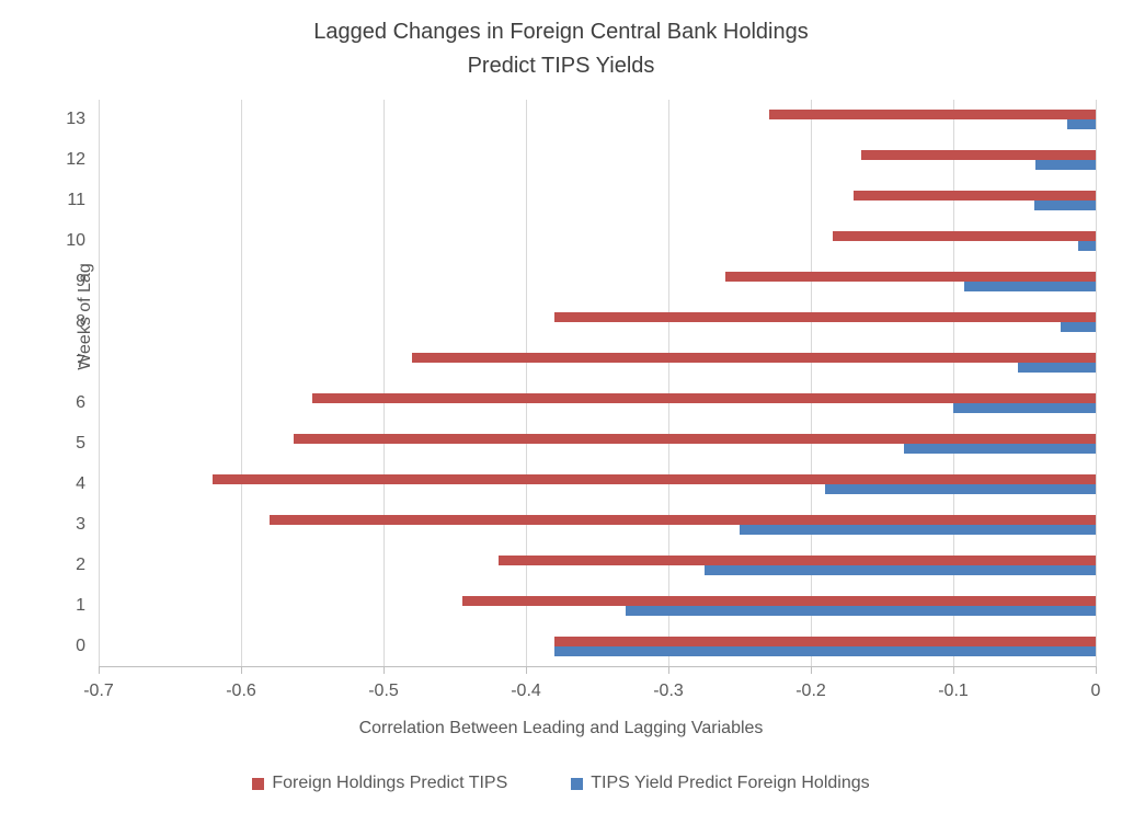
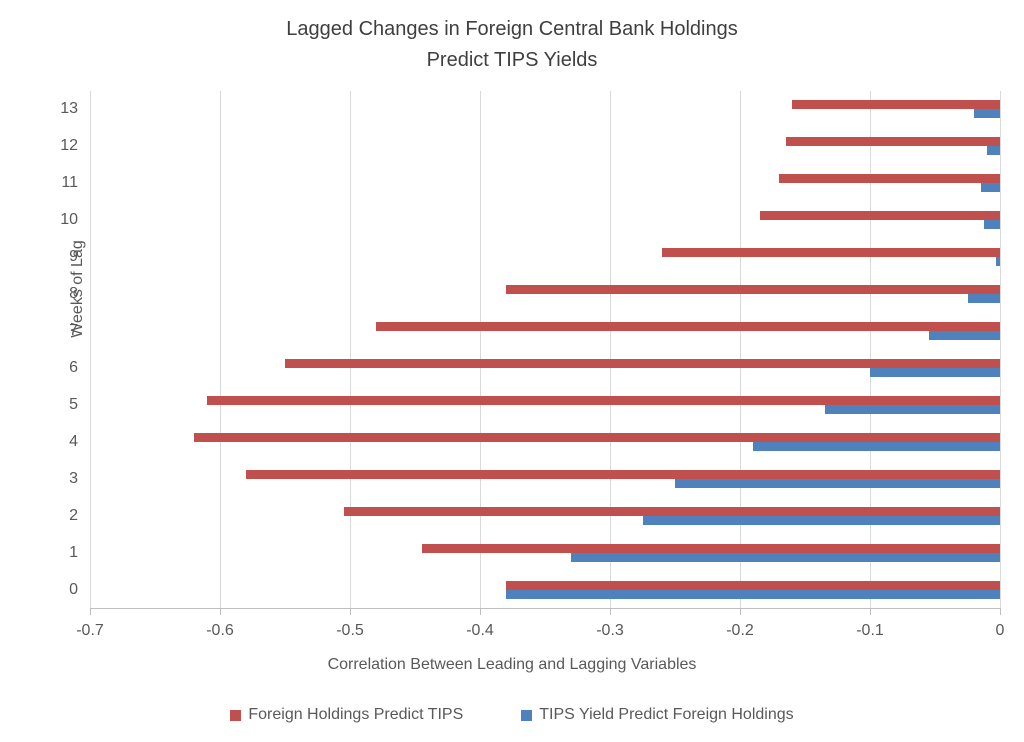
Foreign Holdings Predict TIPS/13: -0.229 -> -0.160
TIPS Yield Predict Foreign Holdings/12: -0.042 -> -0.010
TIPS Yield Predict Foreign Holdings/11: -0.043 -> -0.015
TIPS Yield Predict Foreign Holdings/9: -0.092 -> -0.003
Foreign Holdings Predict TIPS/5: -0.563 -> -0.610
Foreign Holdings Predict TIPS/2: -0.419 -> -0.505
